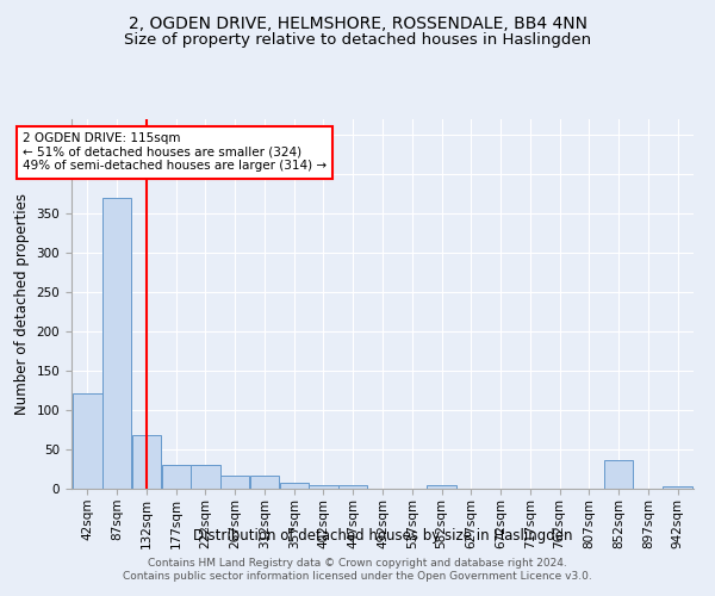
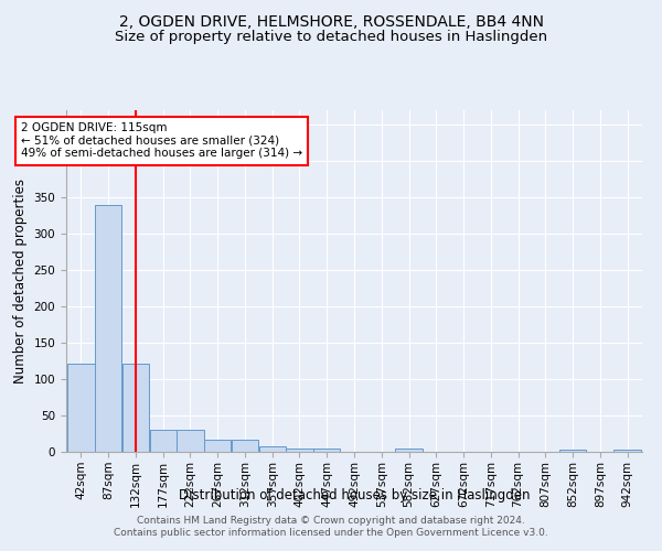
87sqm: 370 -> 340
132sqm: 68 -> 122
852sqm: 36 -> 3
